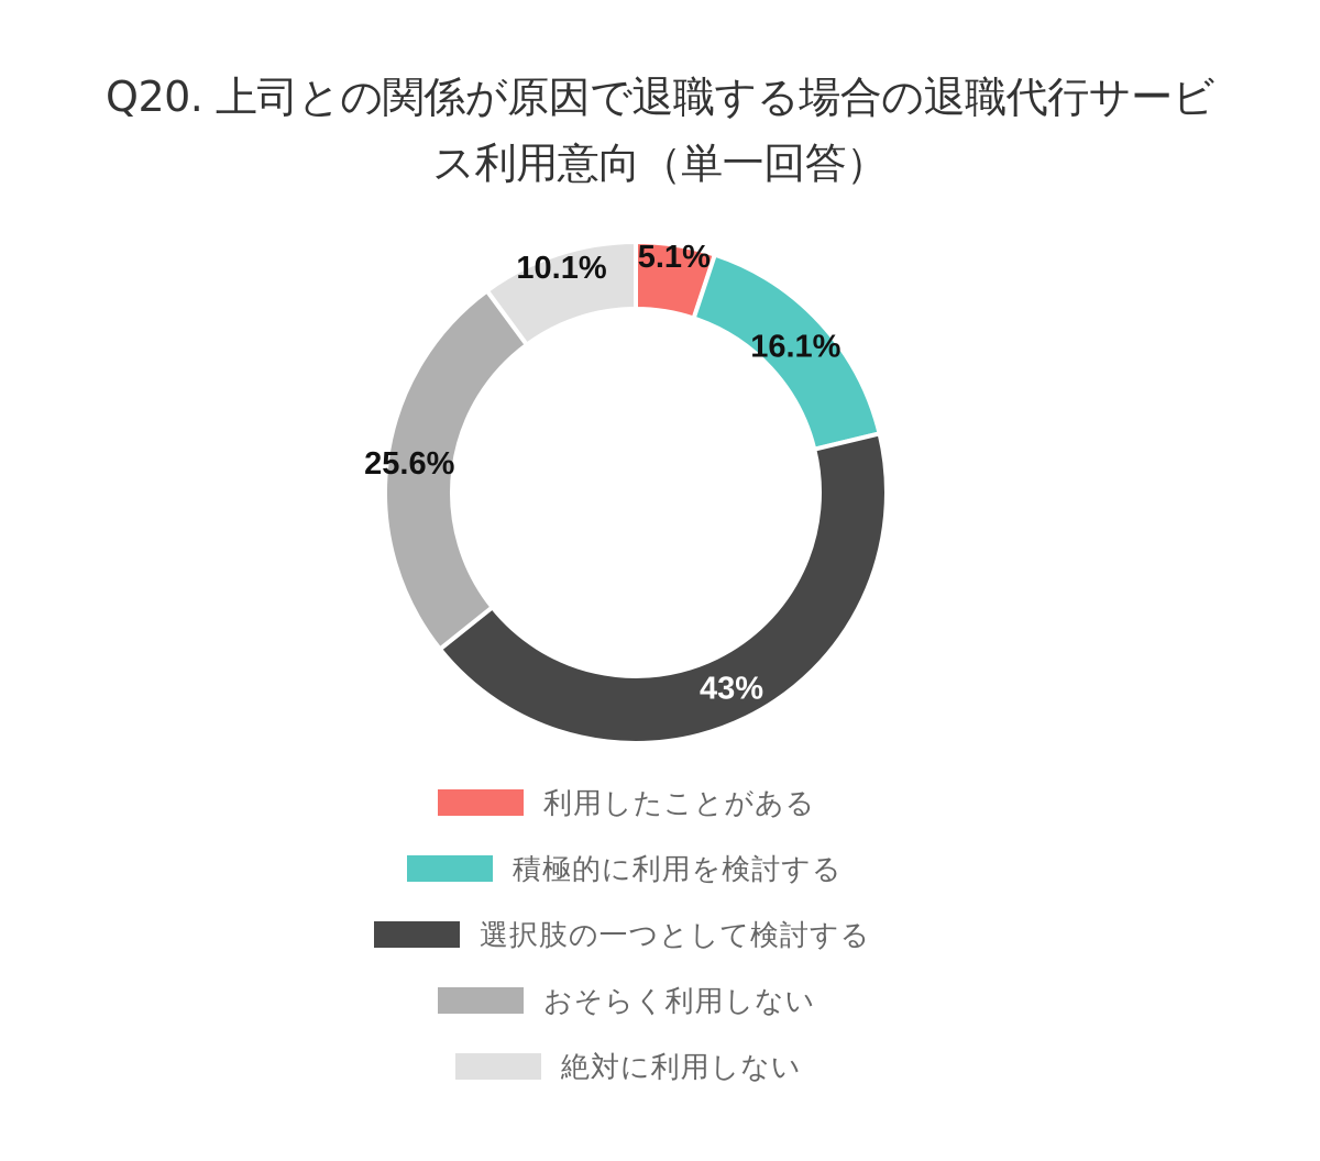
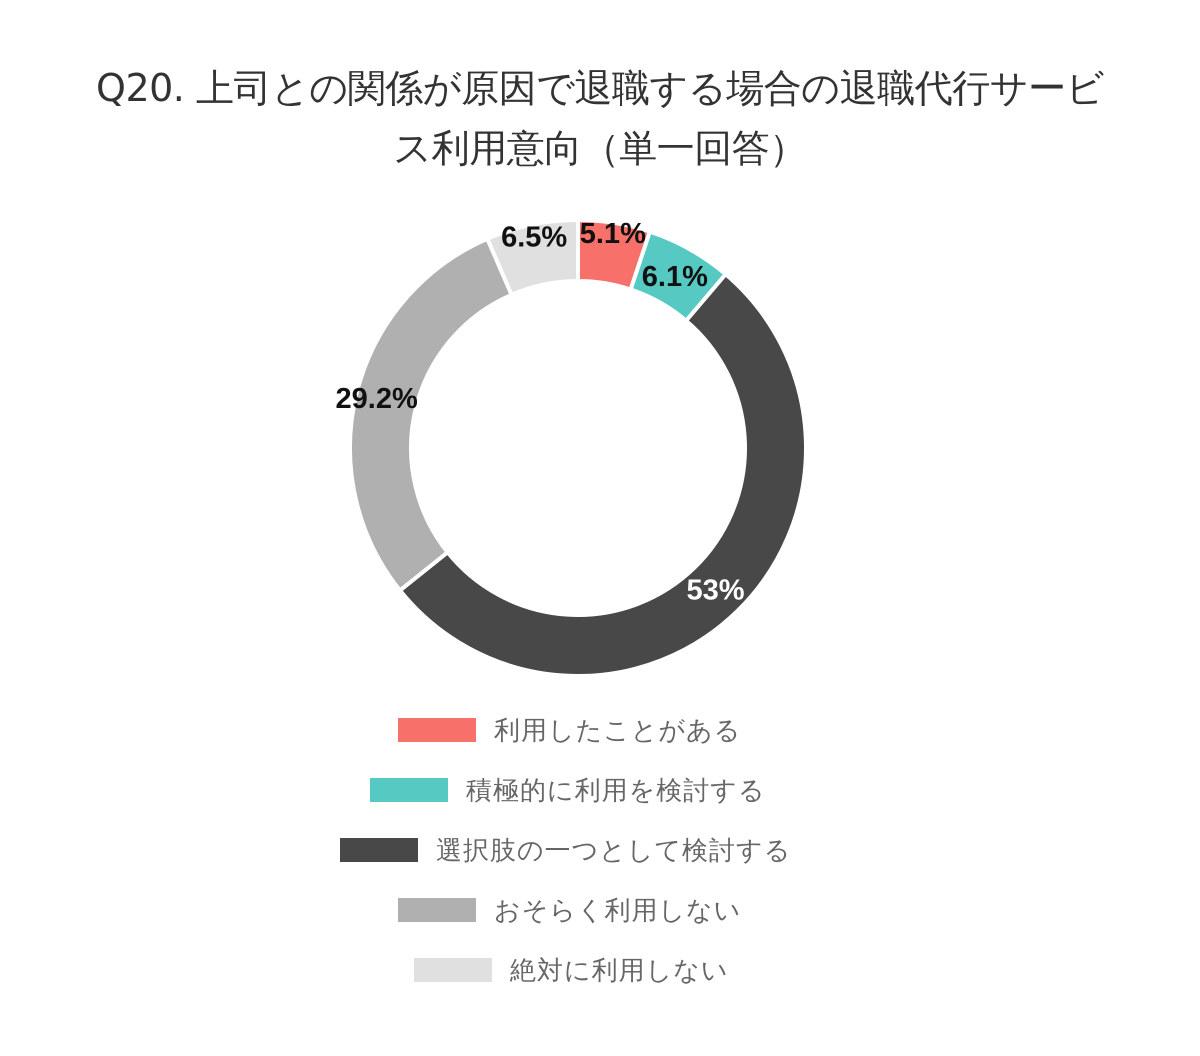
積極的に利用を検討する: 16.1% -> 6.1%
選択肢の一つとして検討する: 43% -> 53%
おそらく利用しない: 25.6% -> 29.2%
絶対に利用しない: 10.1% -> 6.5%
